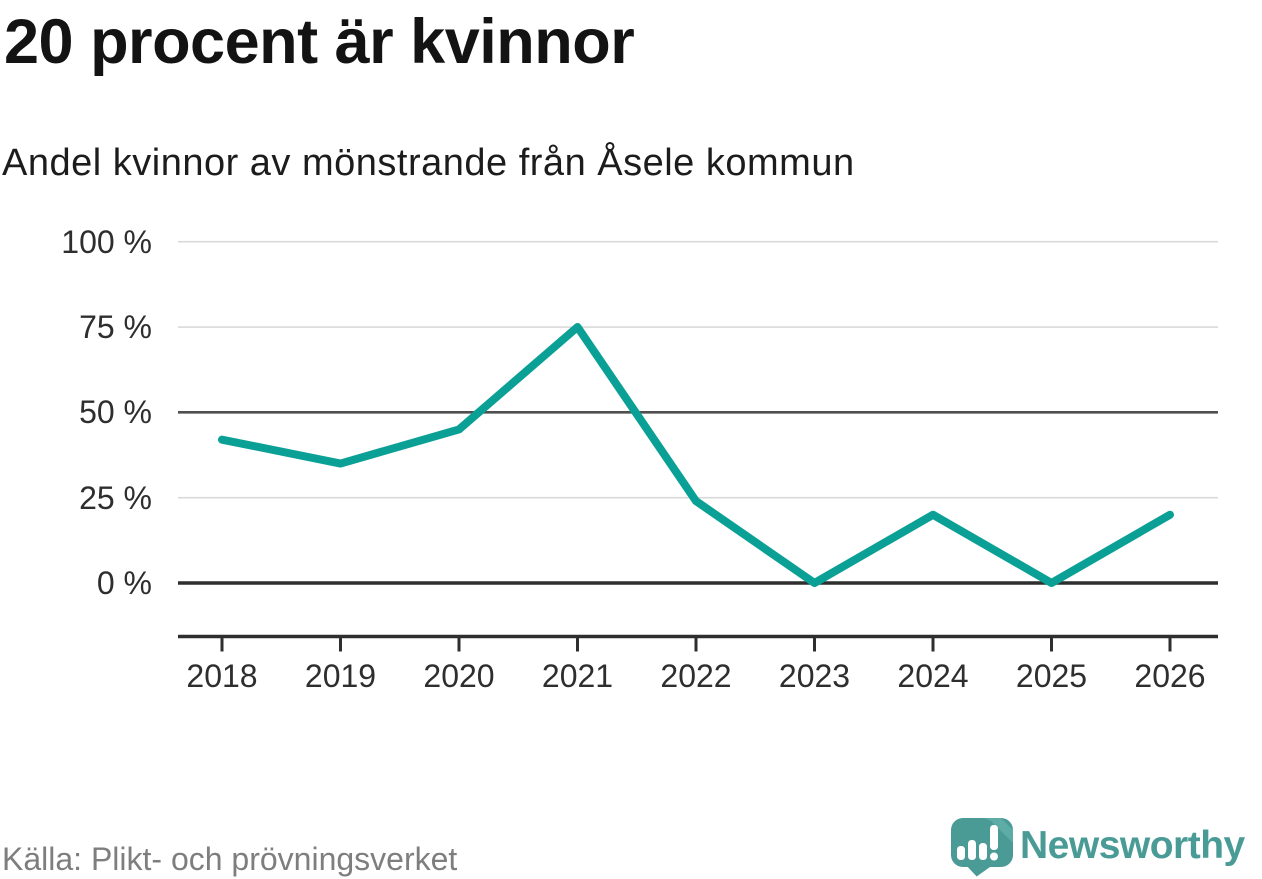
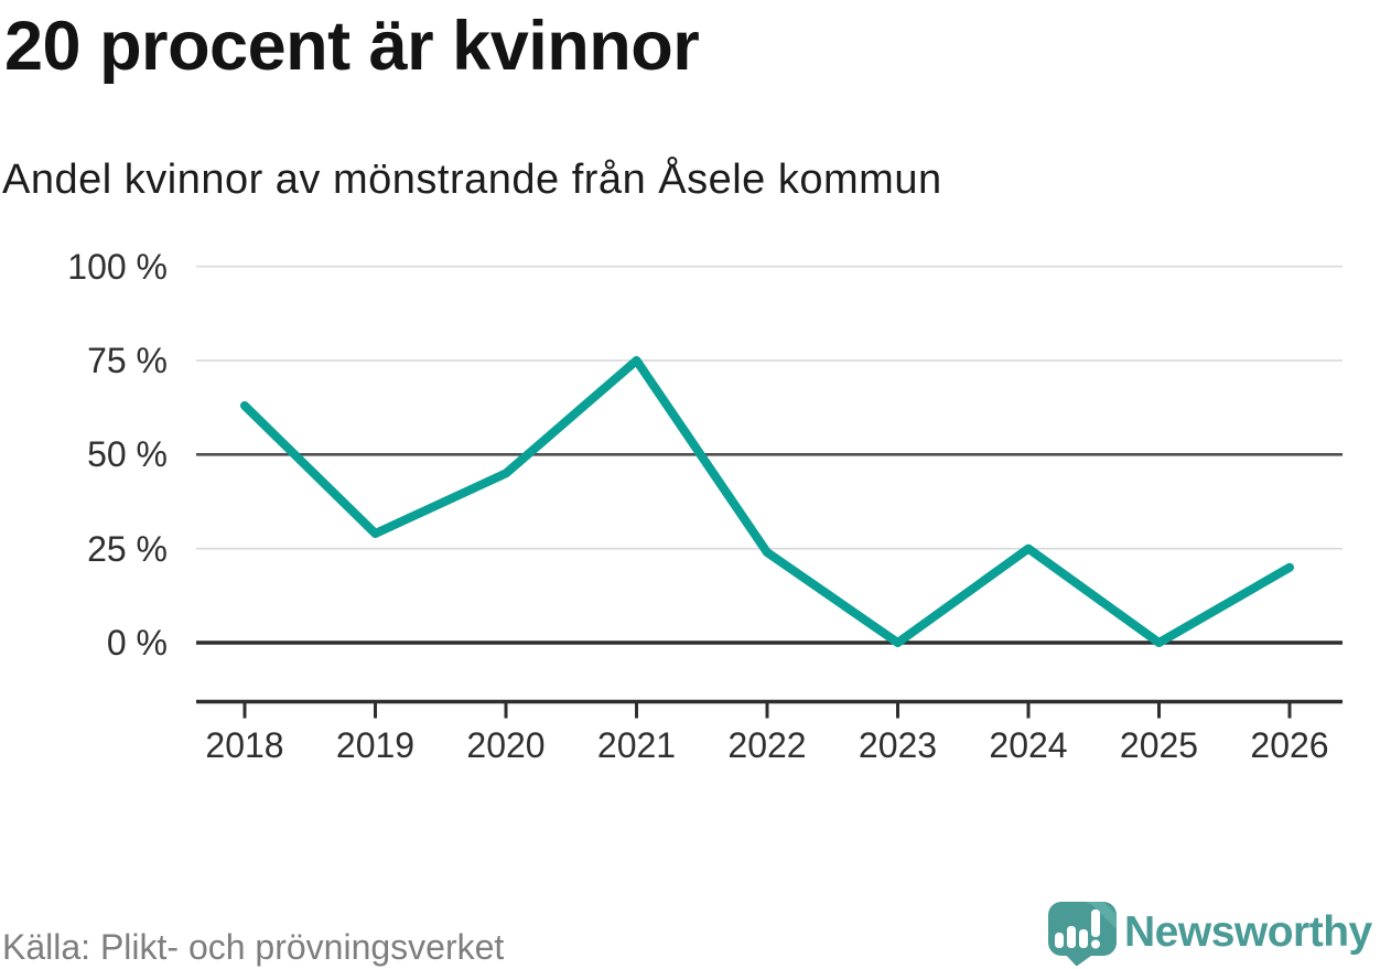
2018: 42% -> 63%
2019: 35% -> 29%
2024: 20% -> 25%
